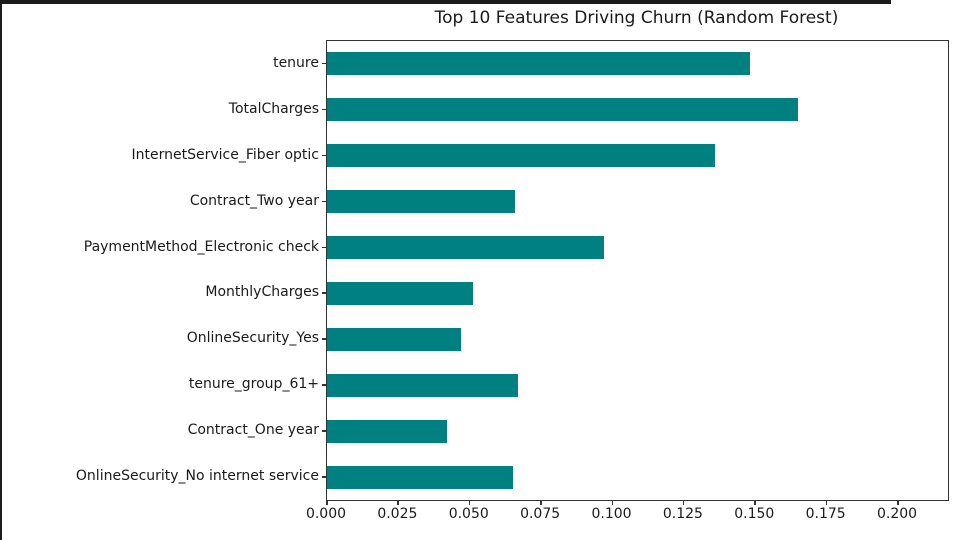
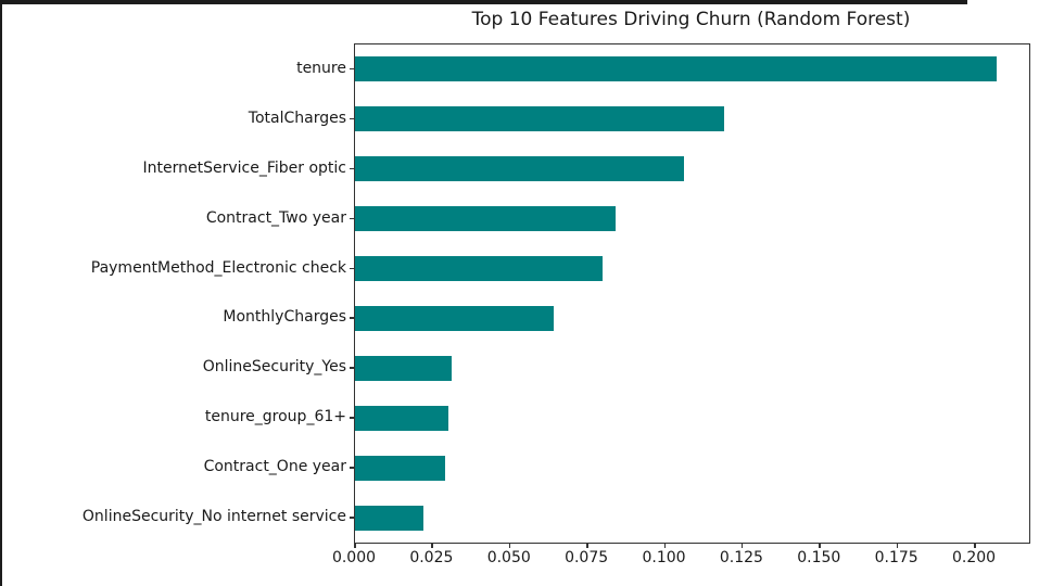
tenure: 0.148 -> 0.207
TotalCharges: 0.165 -> 0.119
InternetService_Fiber optic: 0.136 -> 0.106
Contract_Two year: 0.066 -> 0.084
PaymentMethod_Electronic check: 0.097 -> 0.080
MonthlyCharges: 0.051 -> 0.064
OnlineSecurity_Yes: 0.047 -> 0.031
tenure_group_61+: 0.067 -> 0.030
Contract_One year: 0.042 -> 0.029
OnlineSecurity_No internet service: 0.065 -> 0.022
